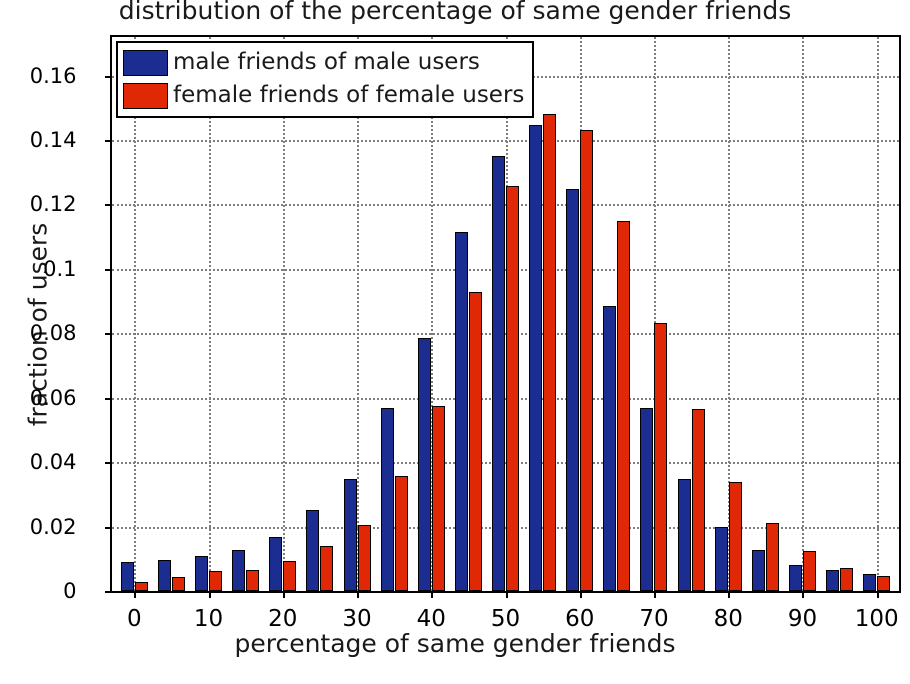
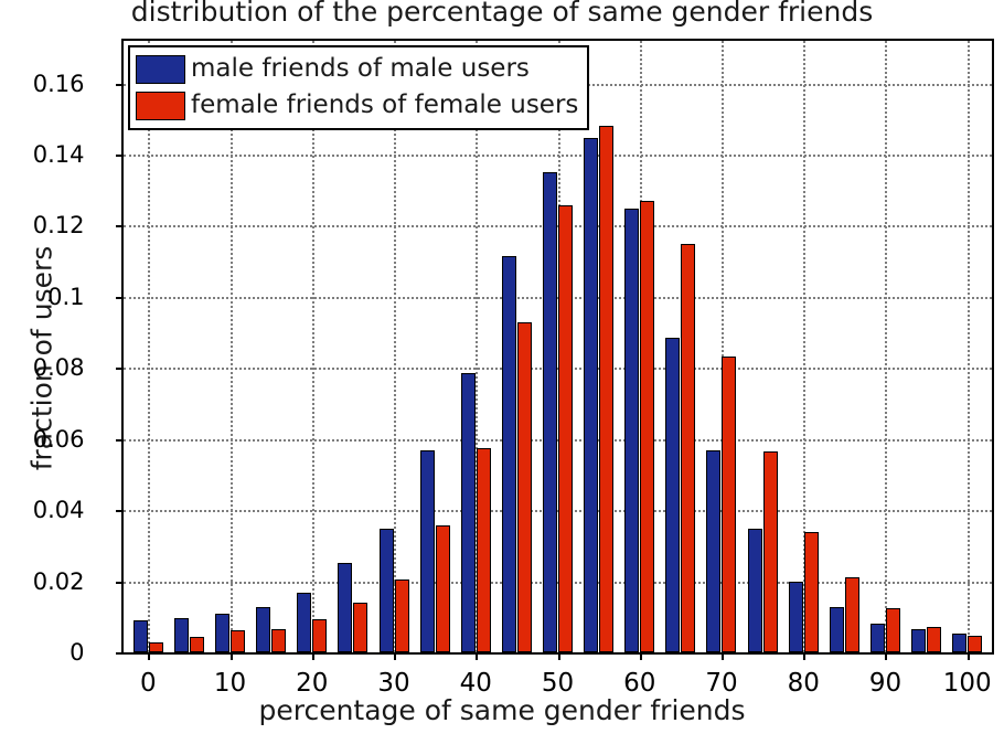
female friends of female users/60: 0.143 -> 0.127
